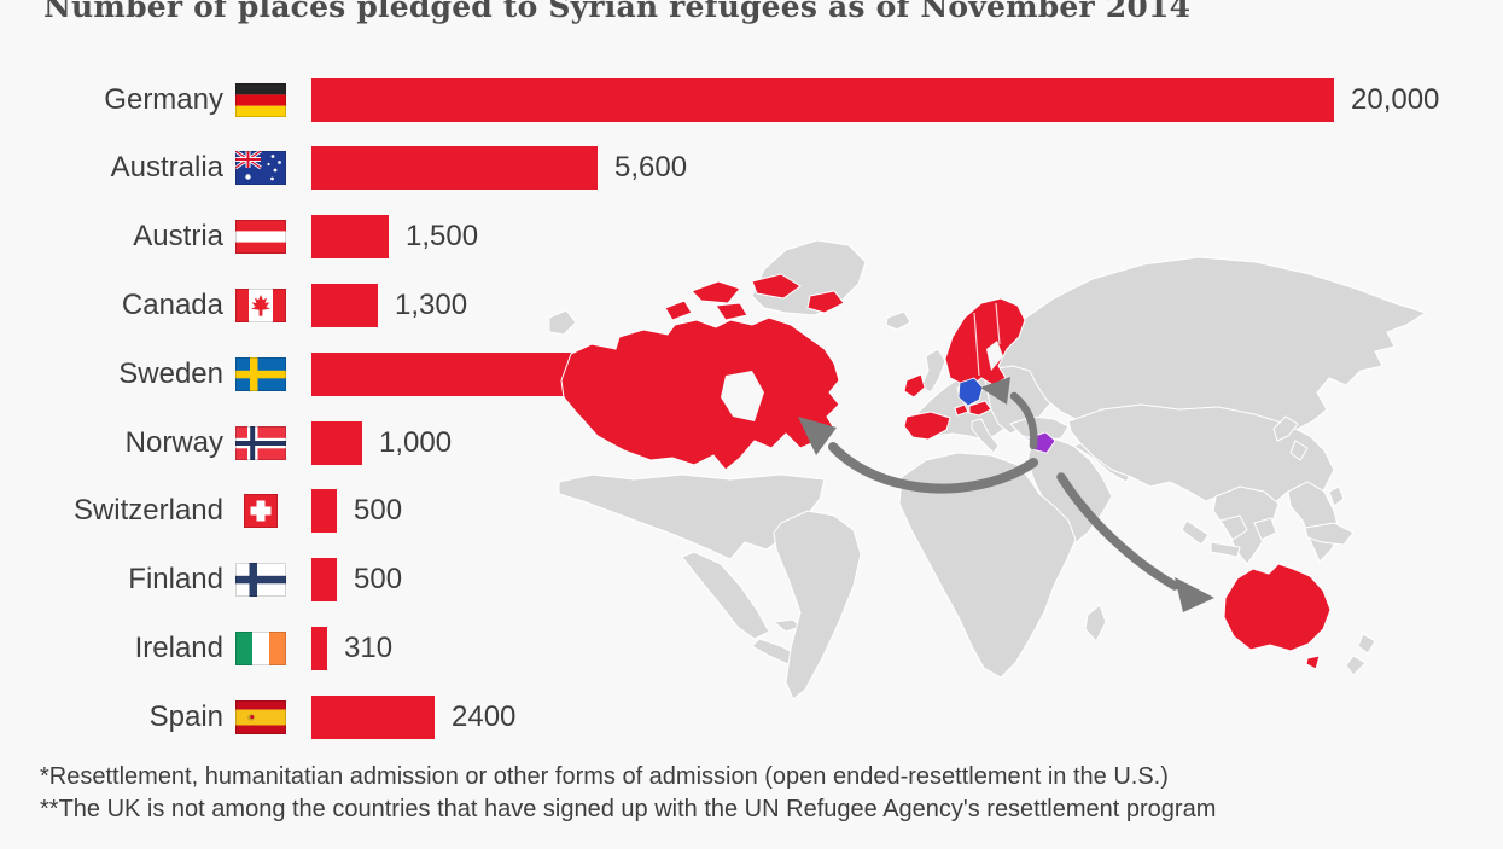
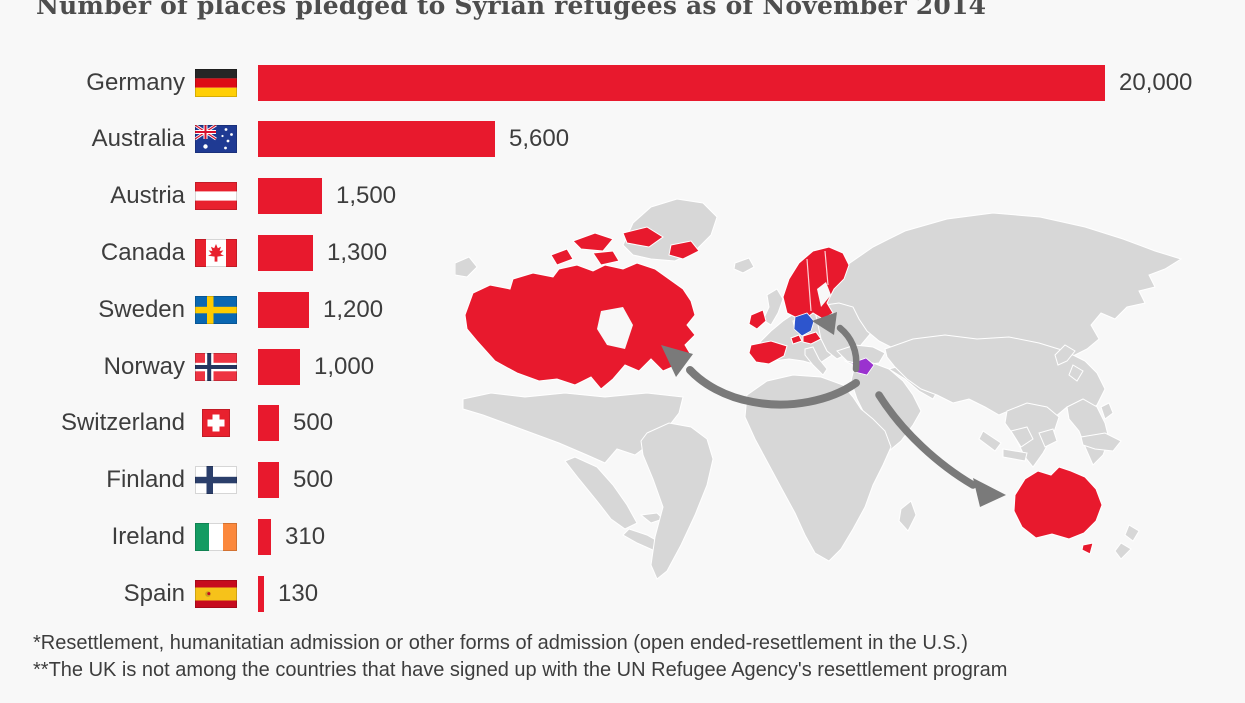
Sweden: 5,400 -> 1,200
Spain: 2400 -> 130
